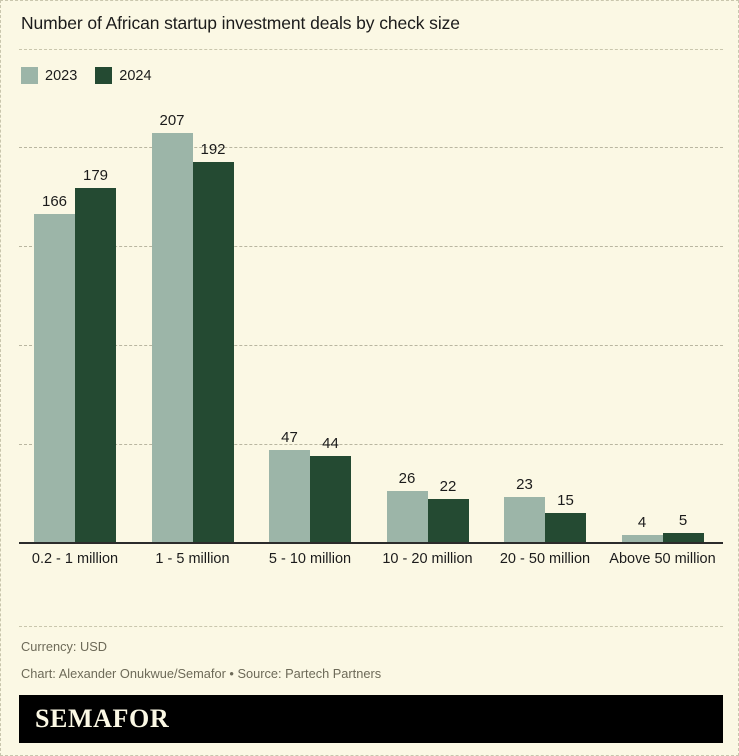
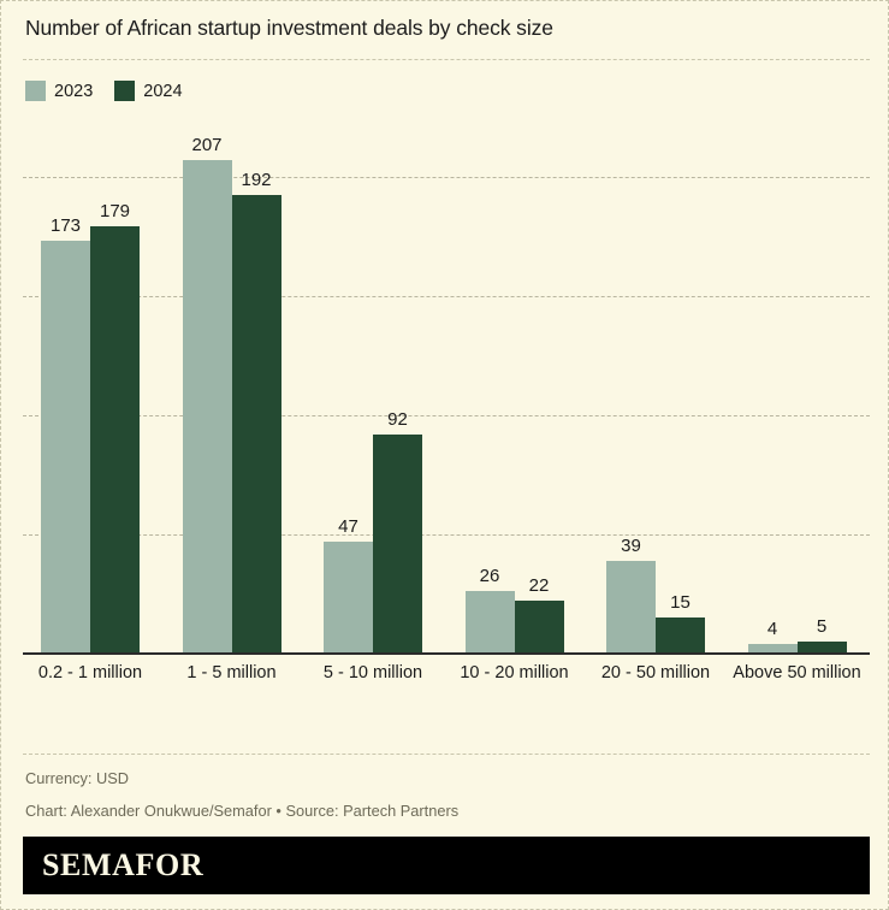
2023/0.2 - 1 million: 166 -> 173
2024/5 - 10 million: 44 -> 92
2023/20 - 50 million: 23 -> 39
